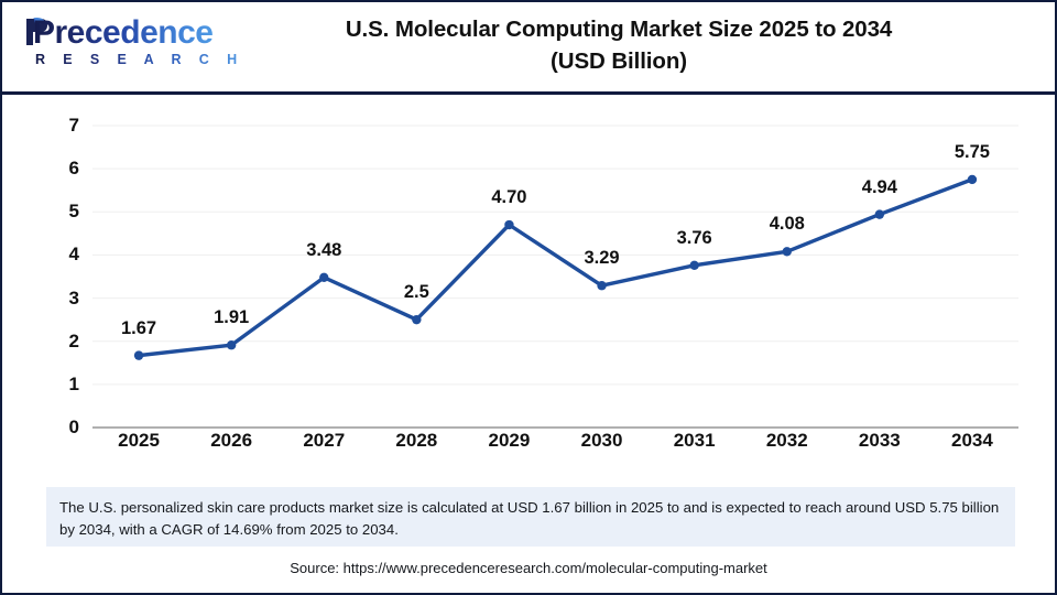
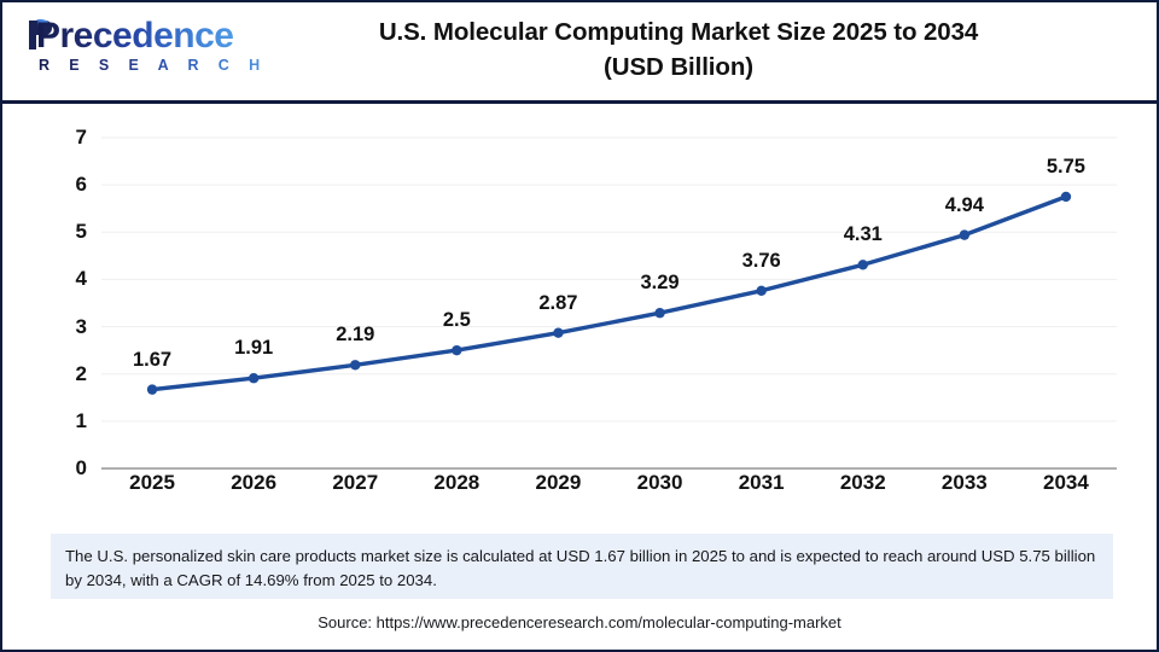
2027: 3.48 -> 2.19
2029: 4.70 -> 2.87
2032: 4.08 -> 4.31
